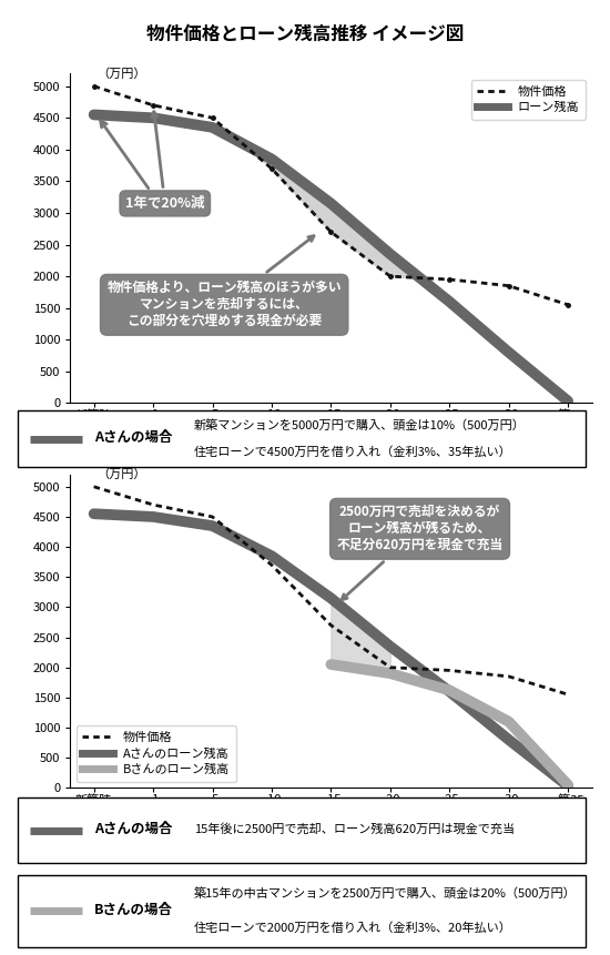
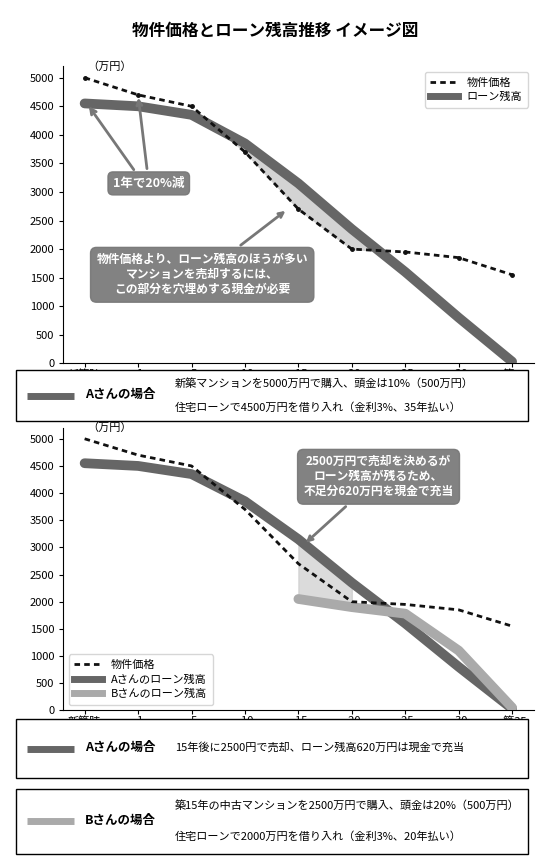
Bさんのローン残高/~25 年後: 1620 -> 1780
